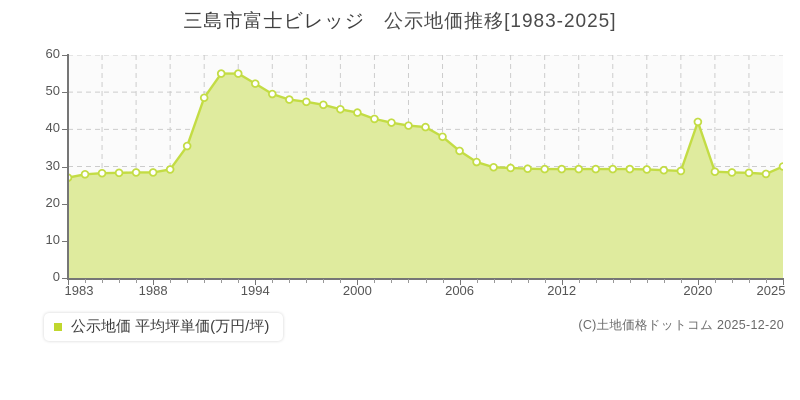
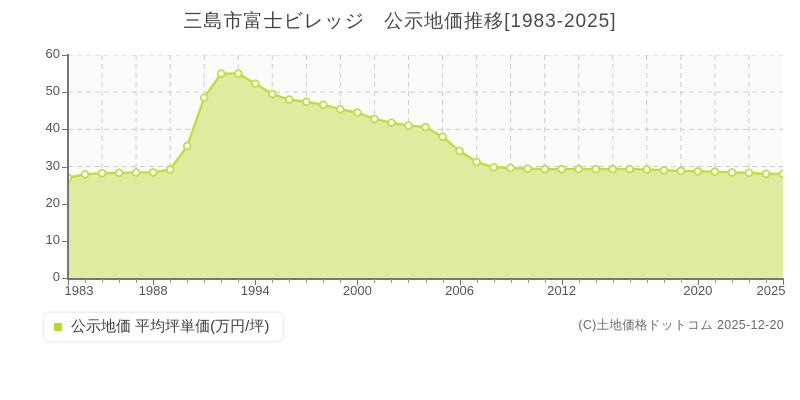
2020: 42 -> 29
2025: 30 -> 28
